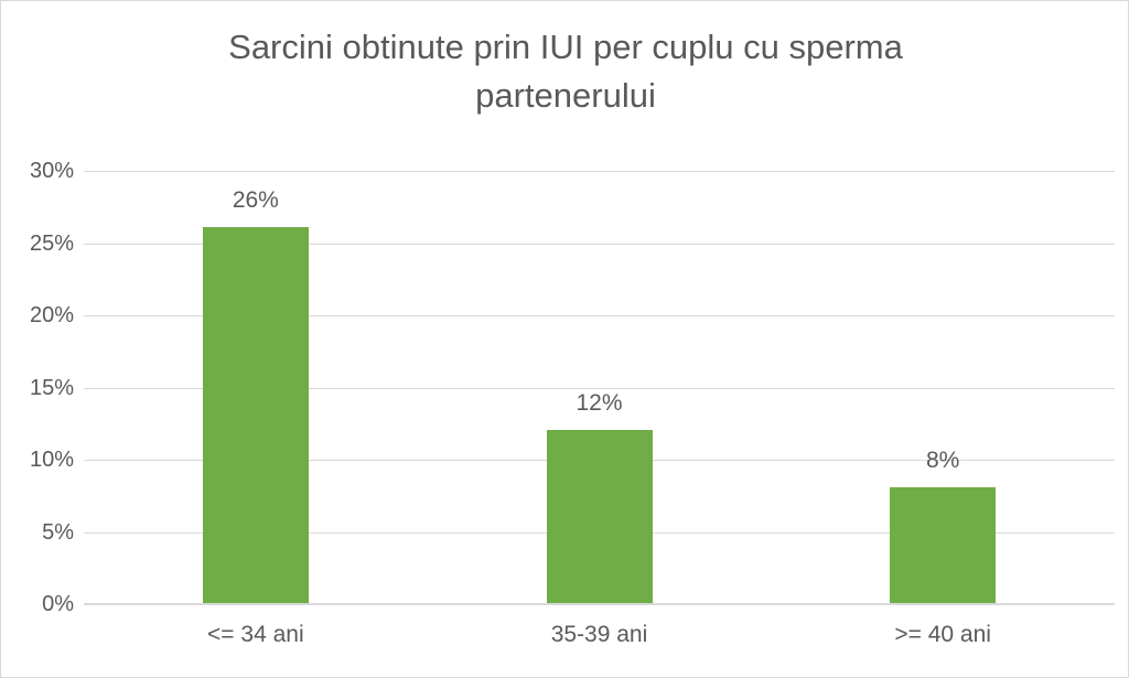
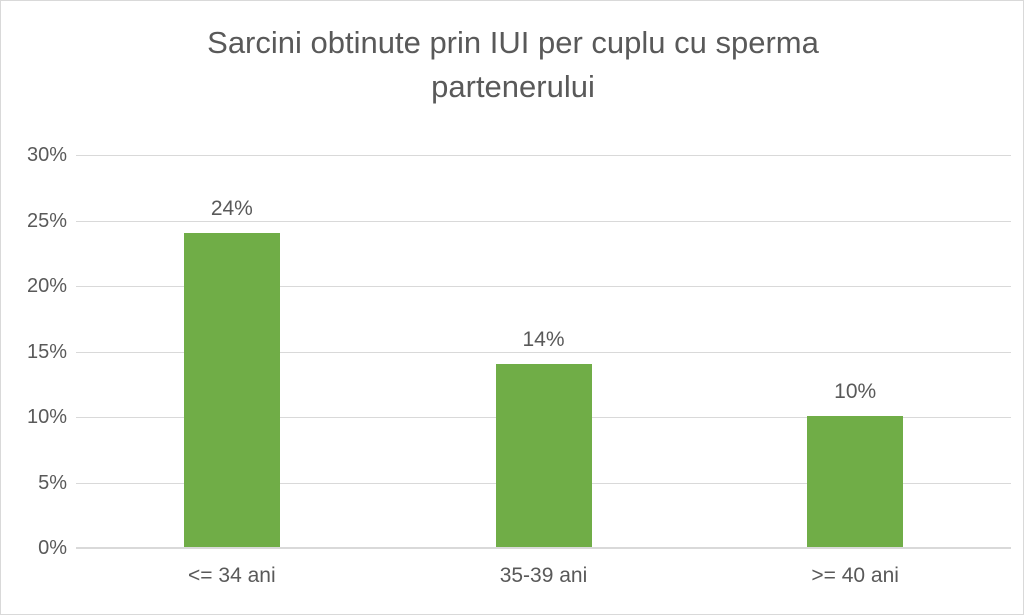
<= 34 ani: 26% -> 24%
35-39 ani: 12% -> 14%
>= 40 ani: 8% -> 10%
